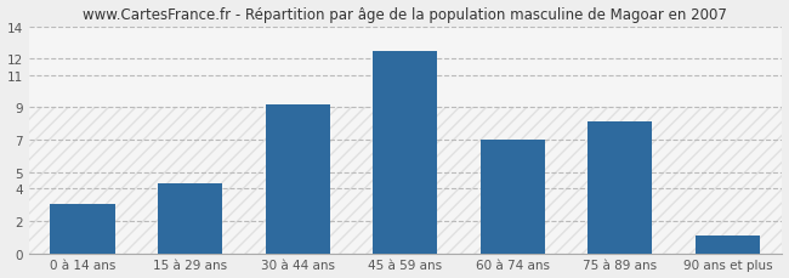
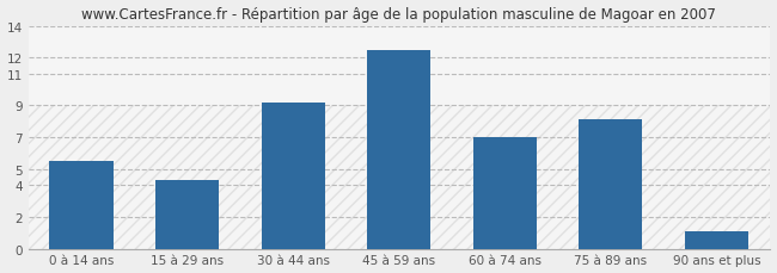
0 à 14 ans: 3.0 -> 5.5
